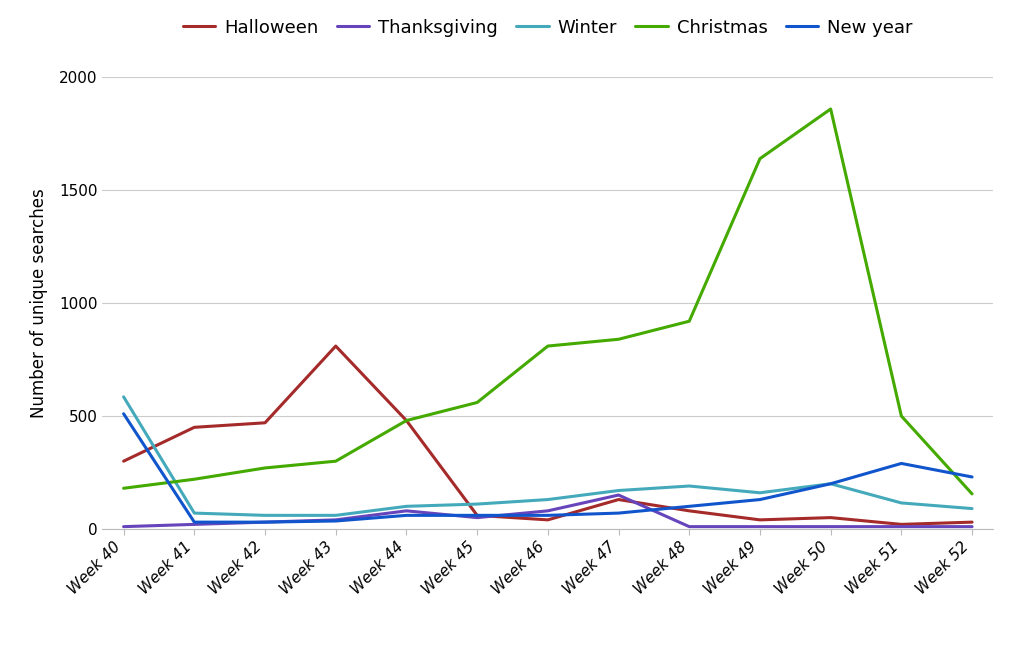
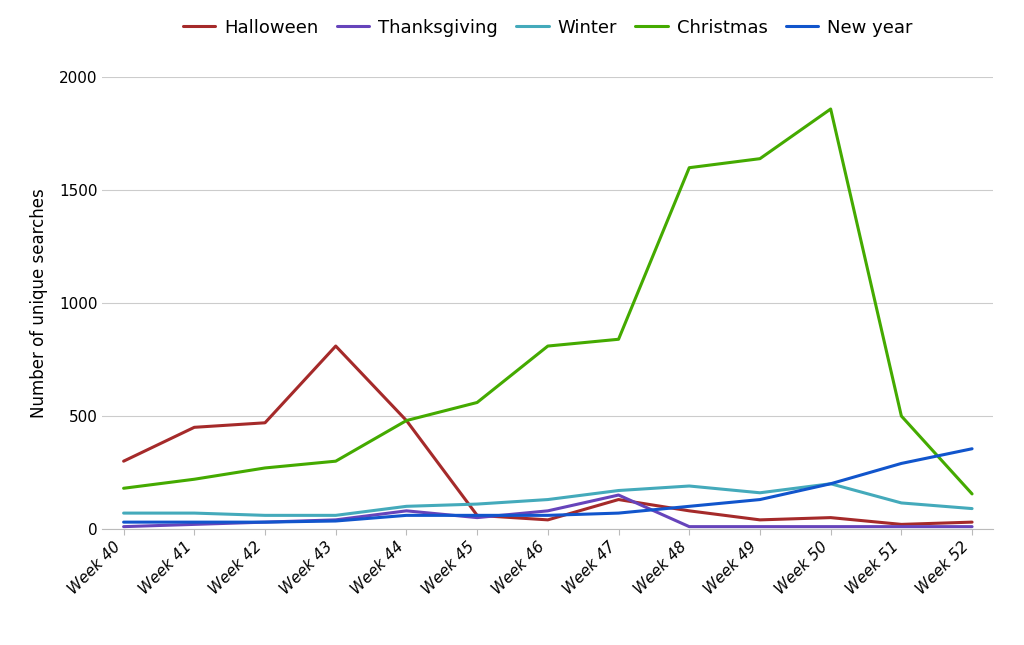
Winter/Week 40: 585 -> 70
New year/Week 40: 510 -> 30
Christmas/Week 48: 920 -> 1600
New year/Week 52: 230 -> 355
